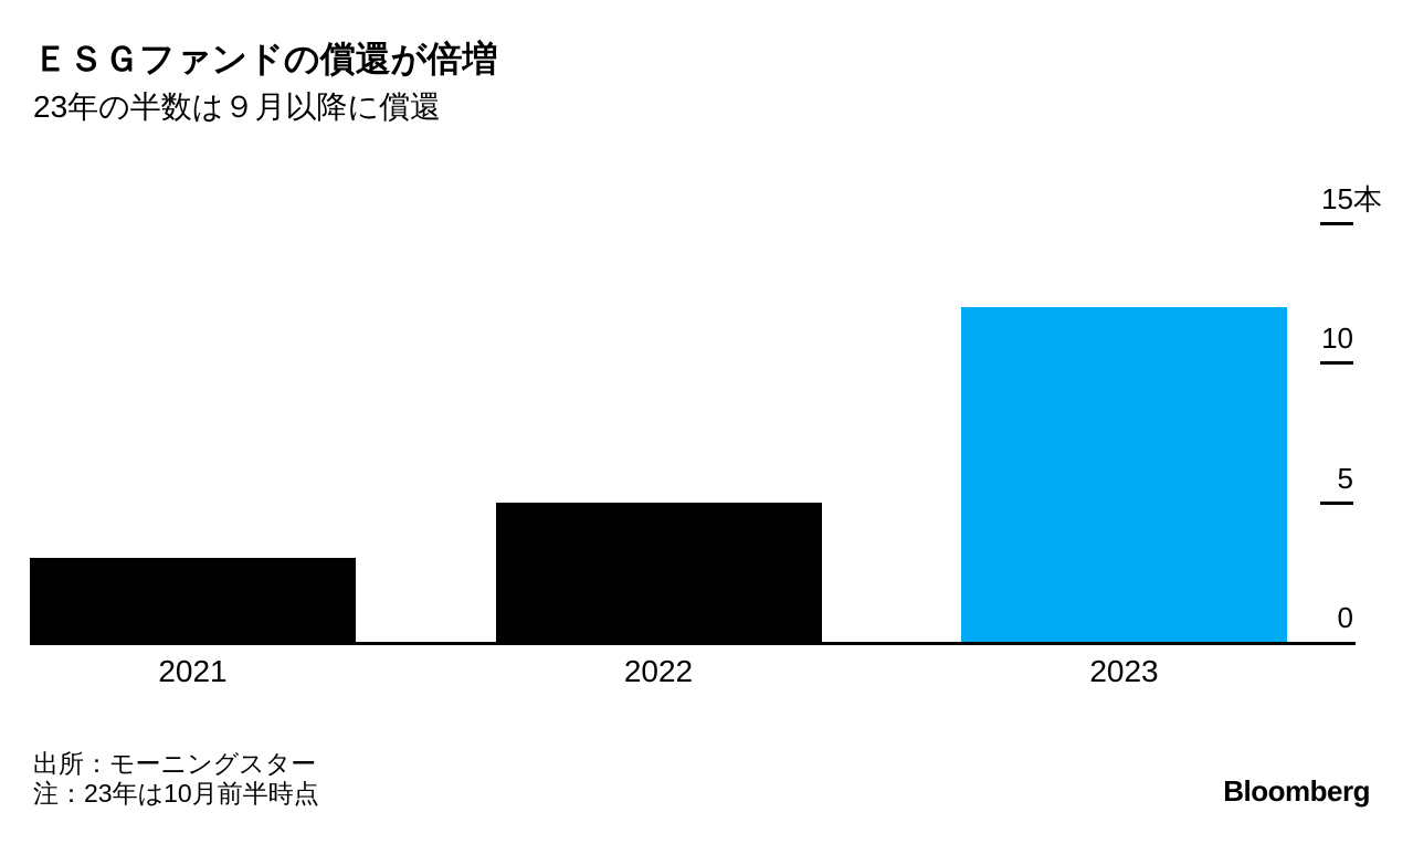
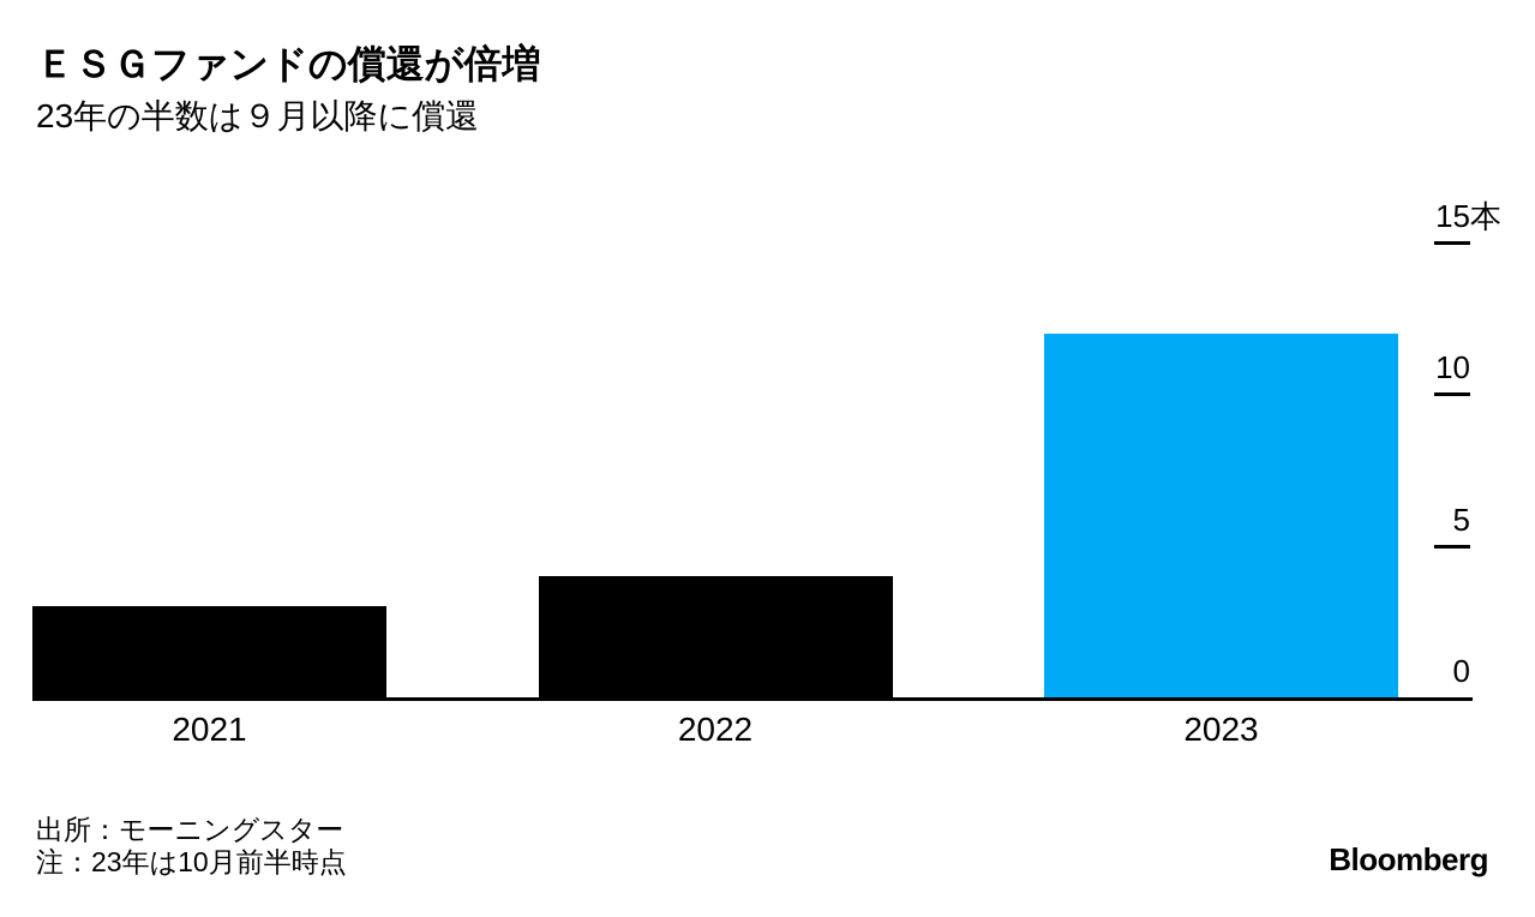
2022: 5 -> 4
